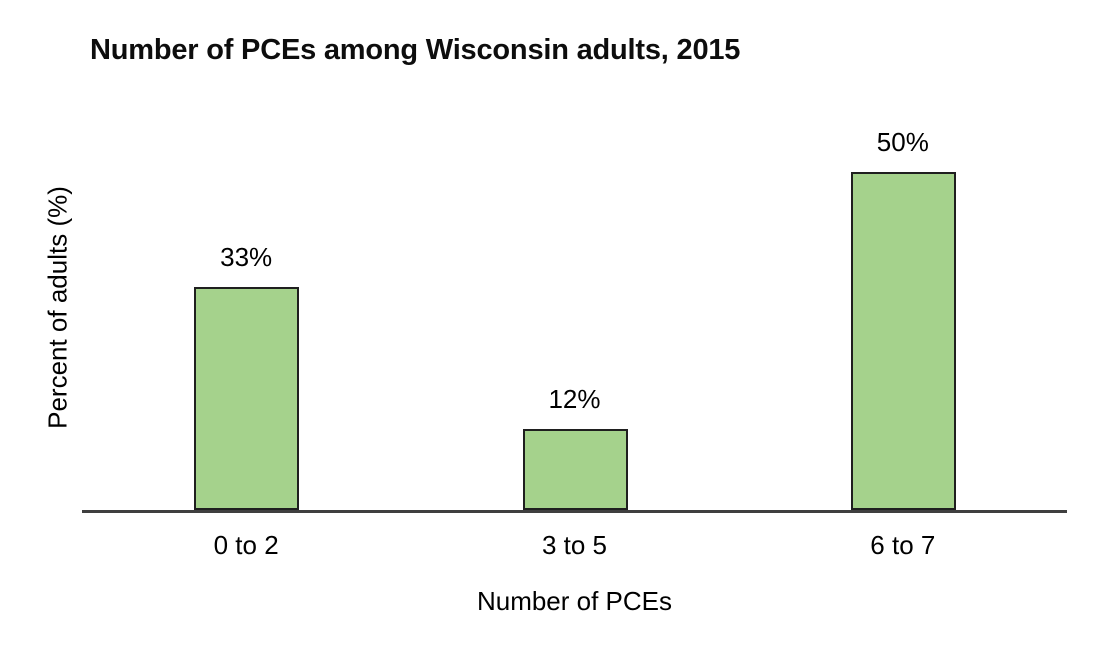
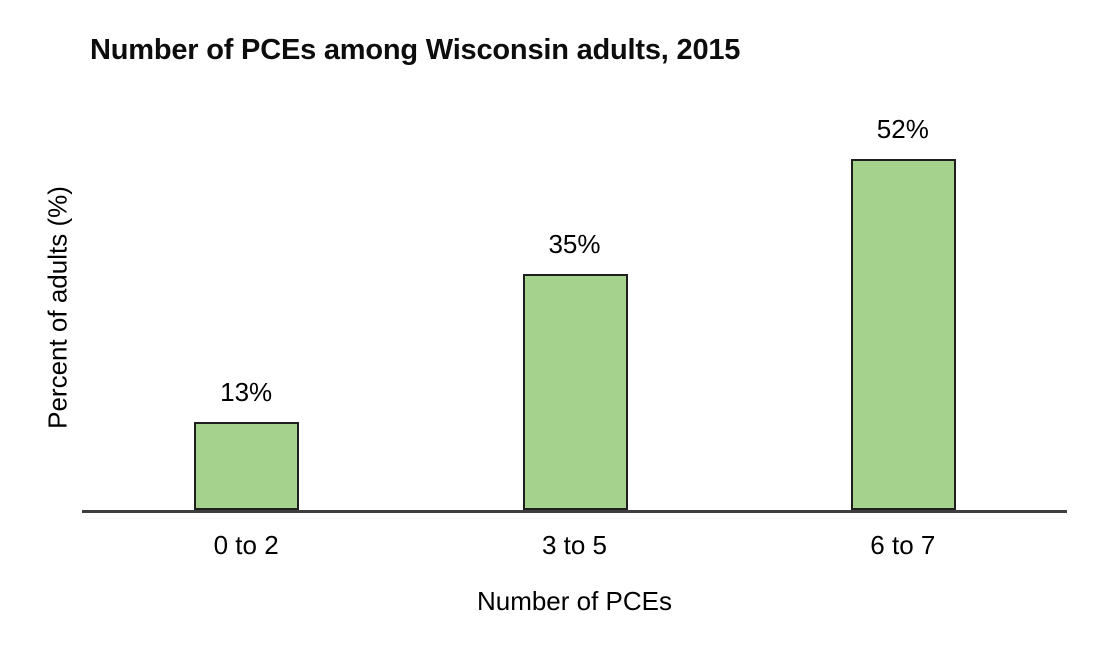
0 to 2: 33% -> 13%
3 to 5: 12% -> 35%
6 to 7: 50% -> 52%
